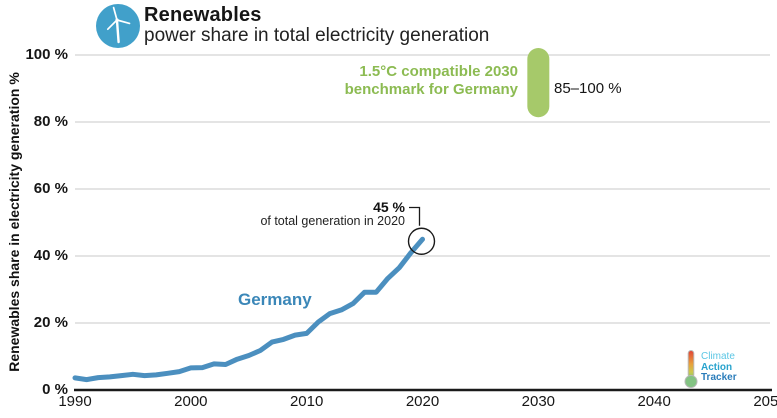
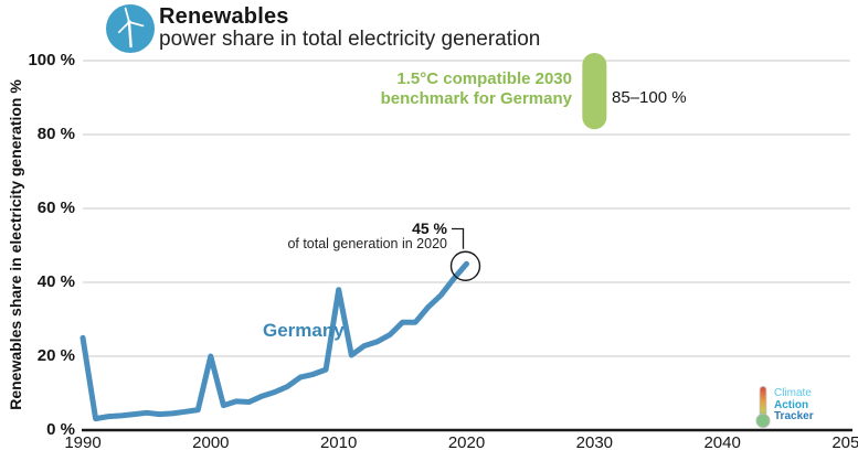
1990: 4% -> 25%
2000: 7% -> 20%
2010: 17% -> 38%
